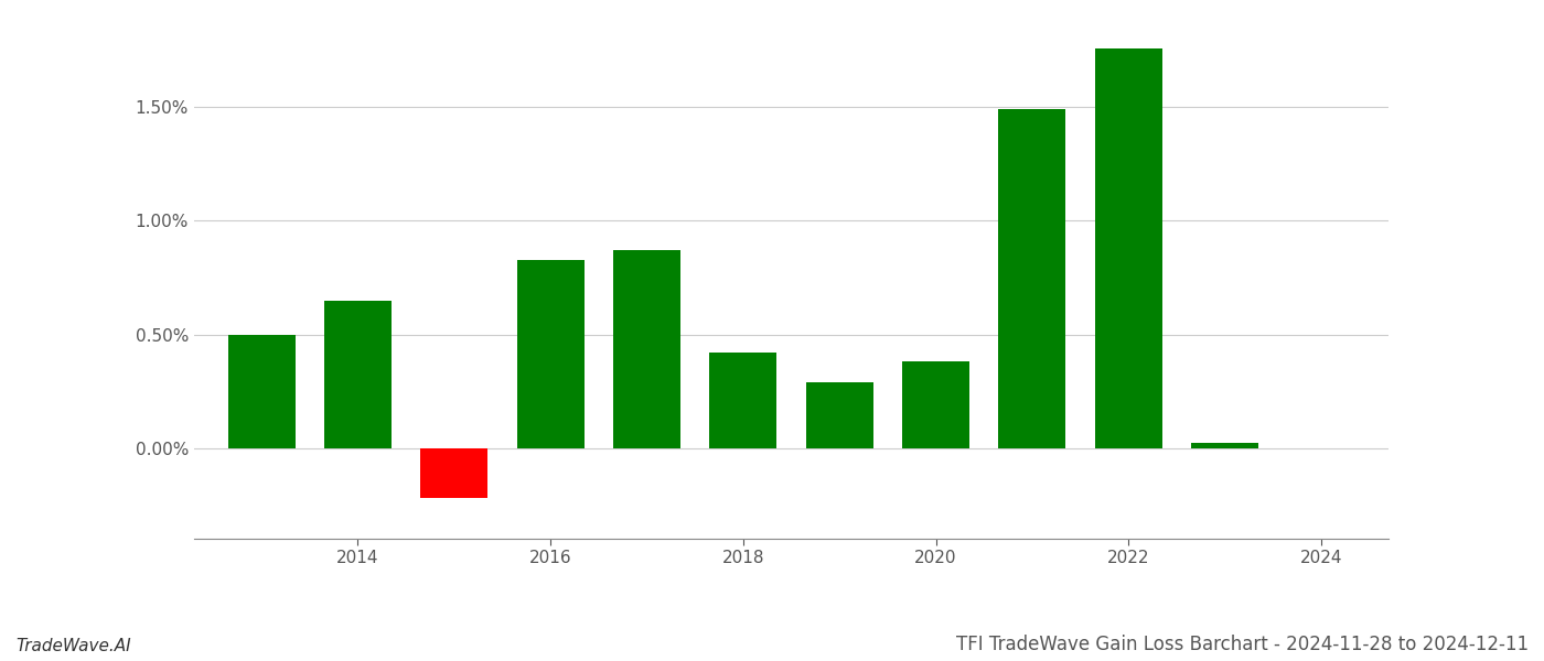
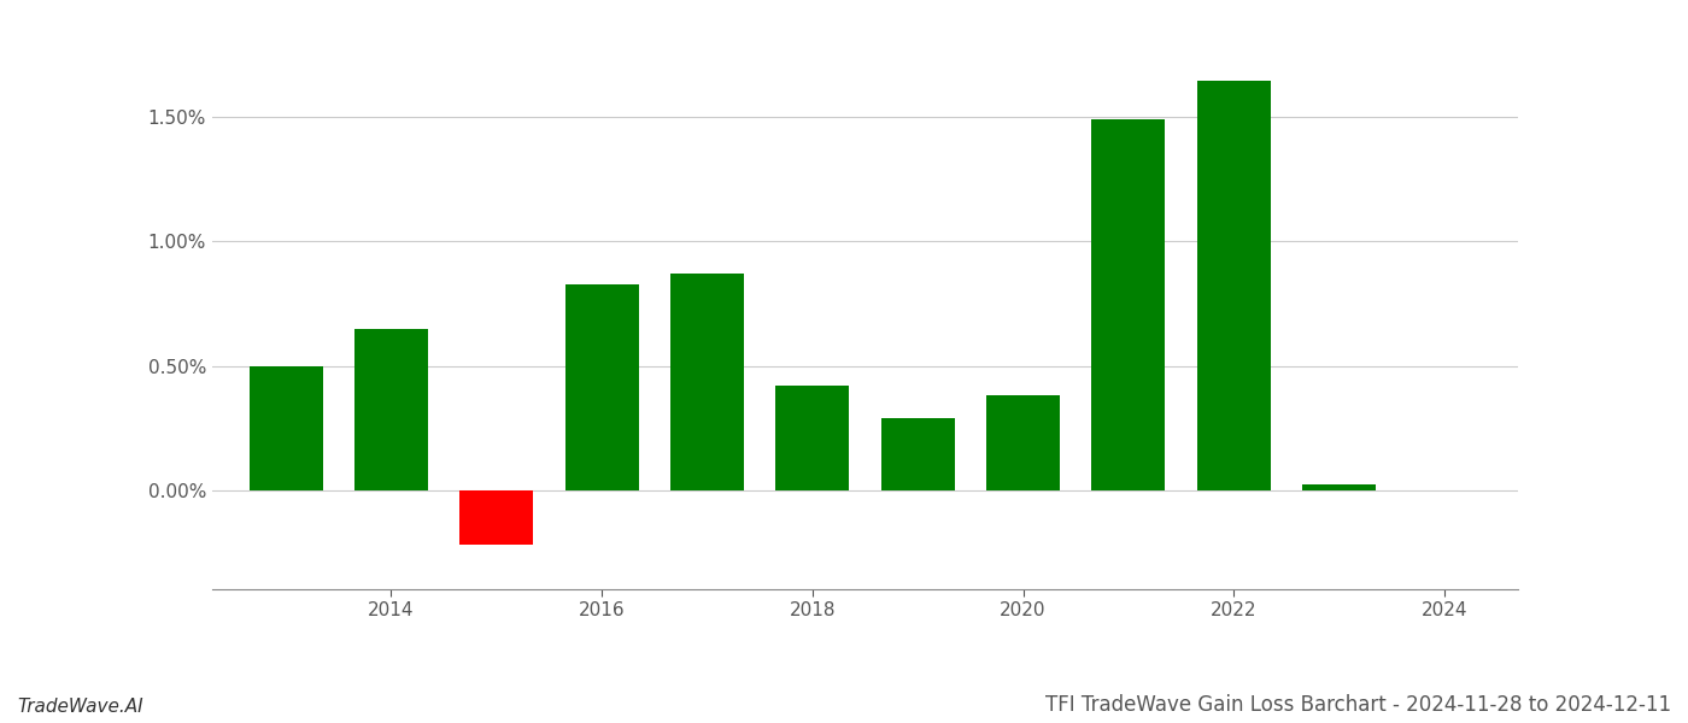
2022: 1.76% -> 1.65%
